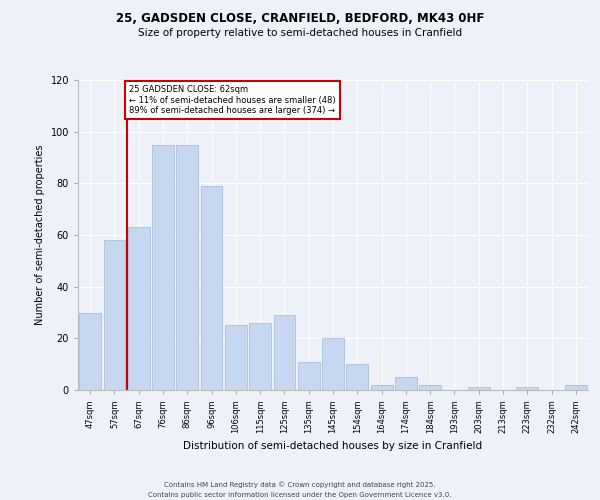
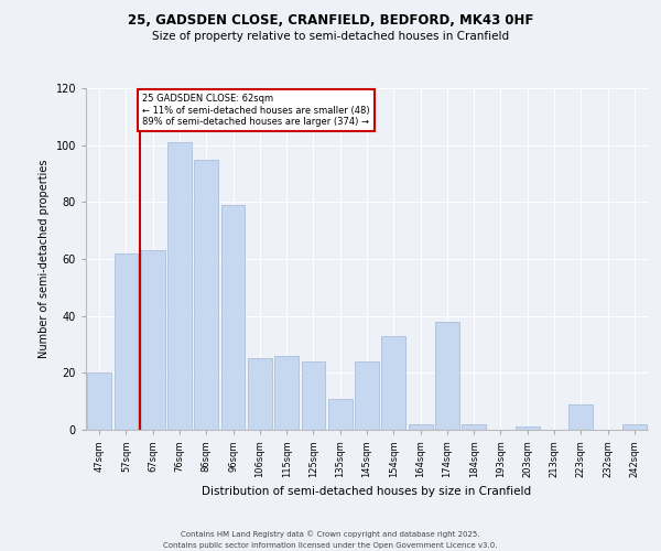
47sqm: 30 -> 20
57sqm: 58 -> 62
76sqm: 95 -> 101
125sqm: 29 -> 24
145sqm: 20 -> 24
154sqm: 10 -> 33
174sqm: 5 -> 38
223sqm: 1 -> 9
